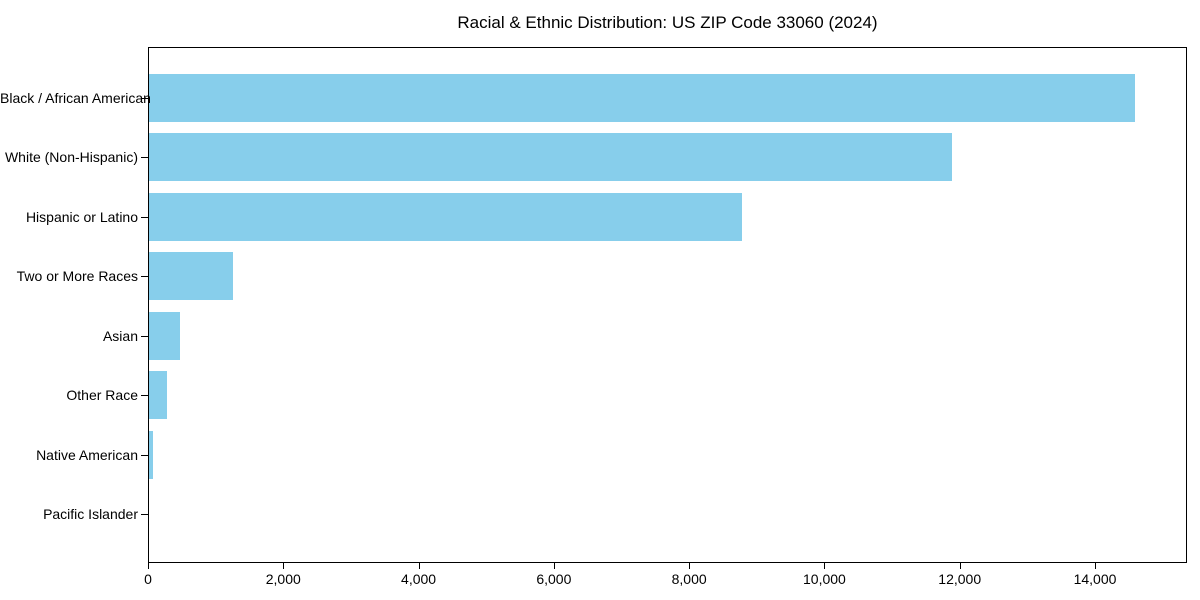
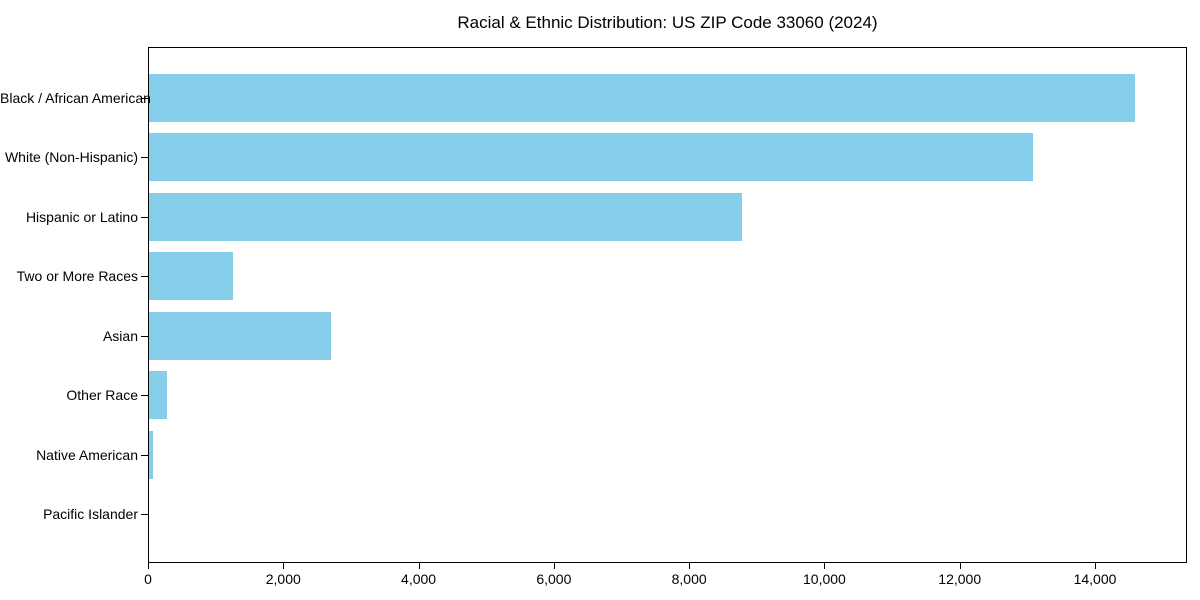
White (Non-Hispanic): 11900 -> 13100
Asian: 500 -> 2700
